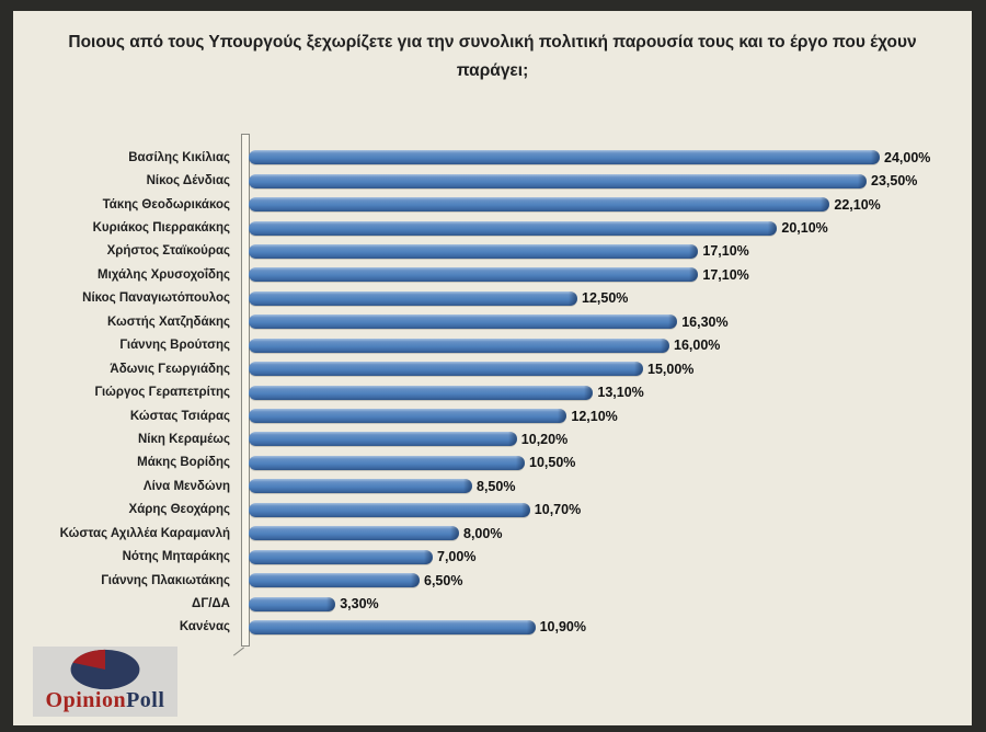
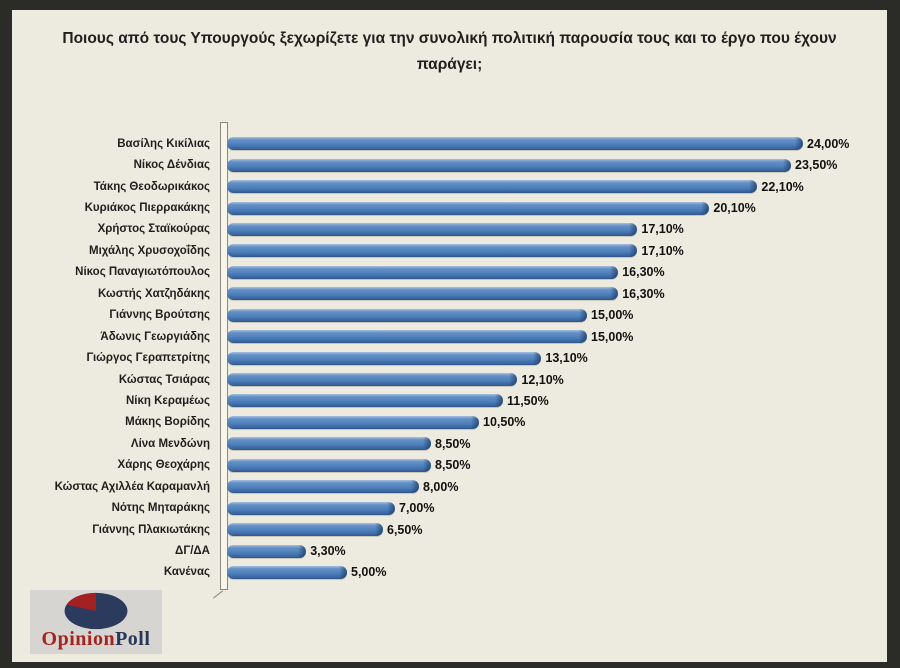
Νίκος Παναγιωτόπουλος: 12,50% -> 16,30%
Γιάννης Βρούτσης: 16,00% -> 15,00%
Νίκη Κεραμέως: 10,20% -> 11,50%
Χάρης Θεοχάρης: 10,70% -> 8,50%
Κανένας: 10,90% -> 5,00%
